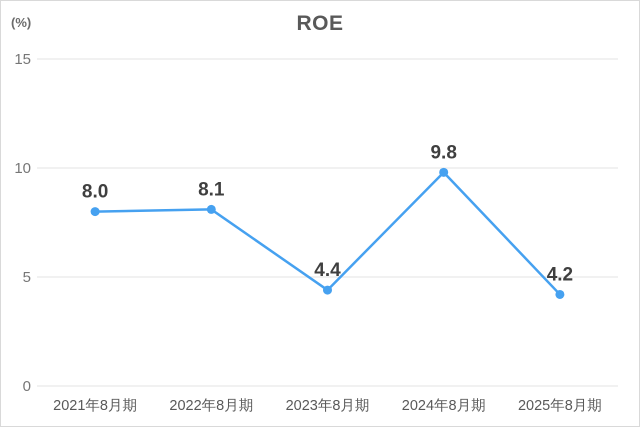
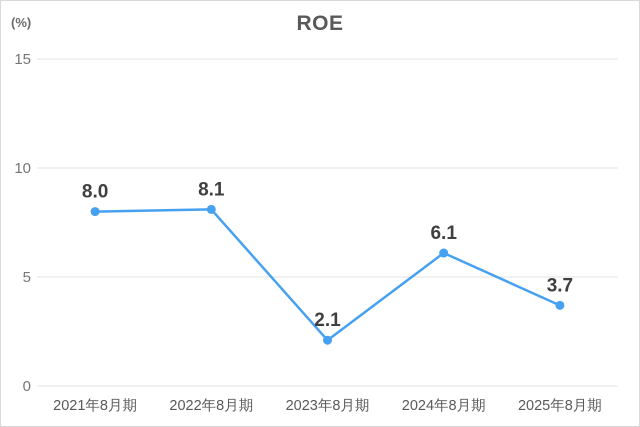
2023年8月期: 4.4 -> 2.1
2024年8月期: 9.8 -> 6.1
2025年8月期: 4.2 -> 3.7
